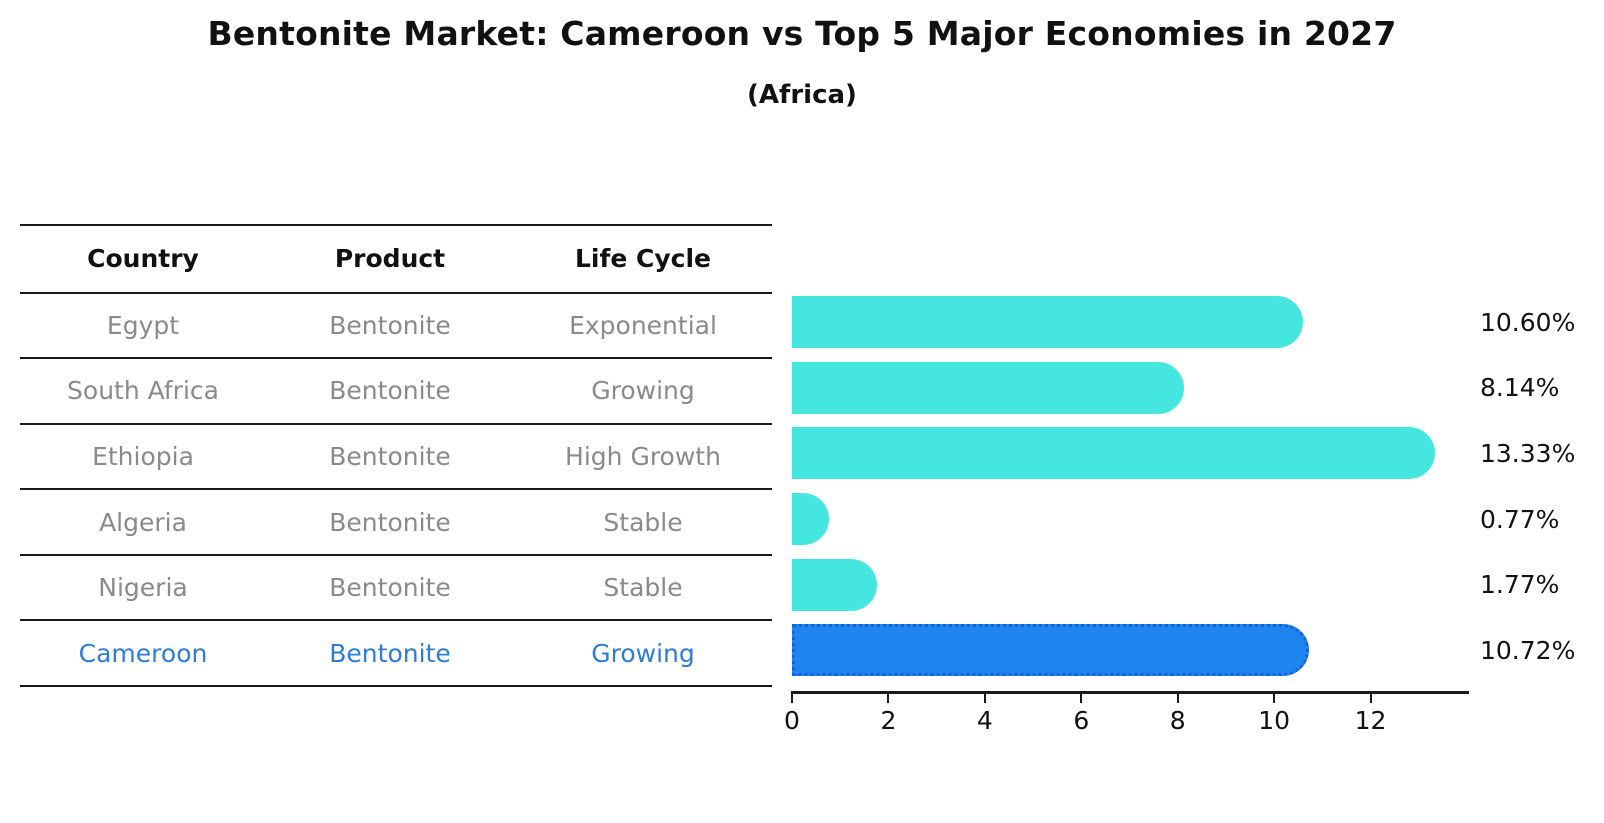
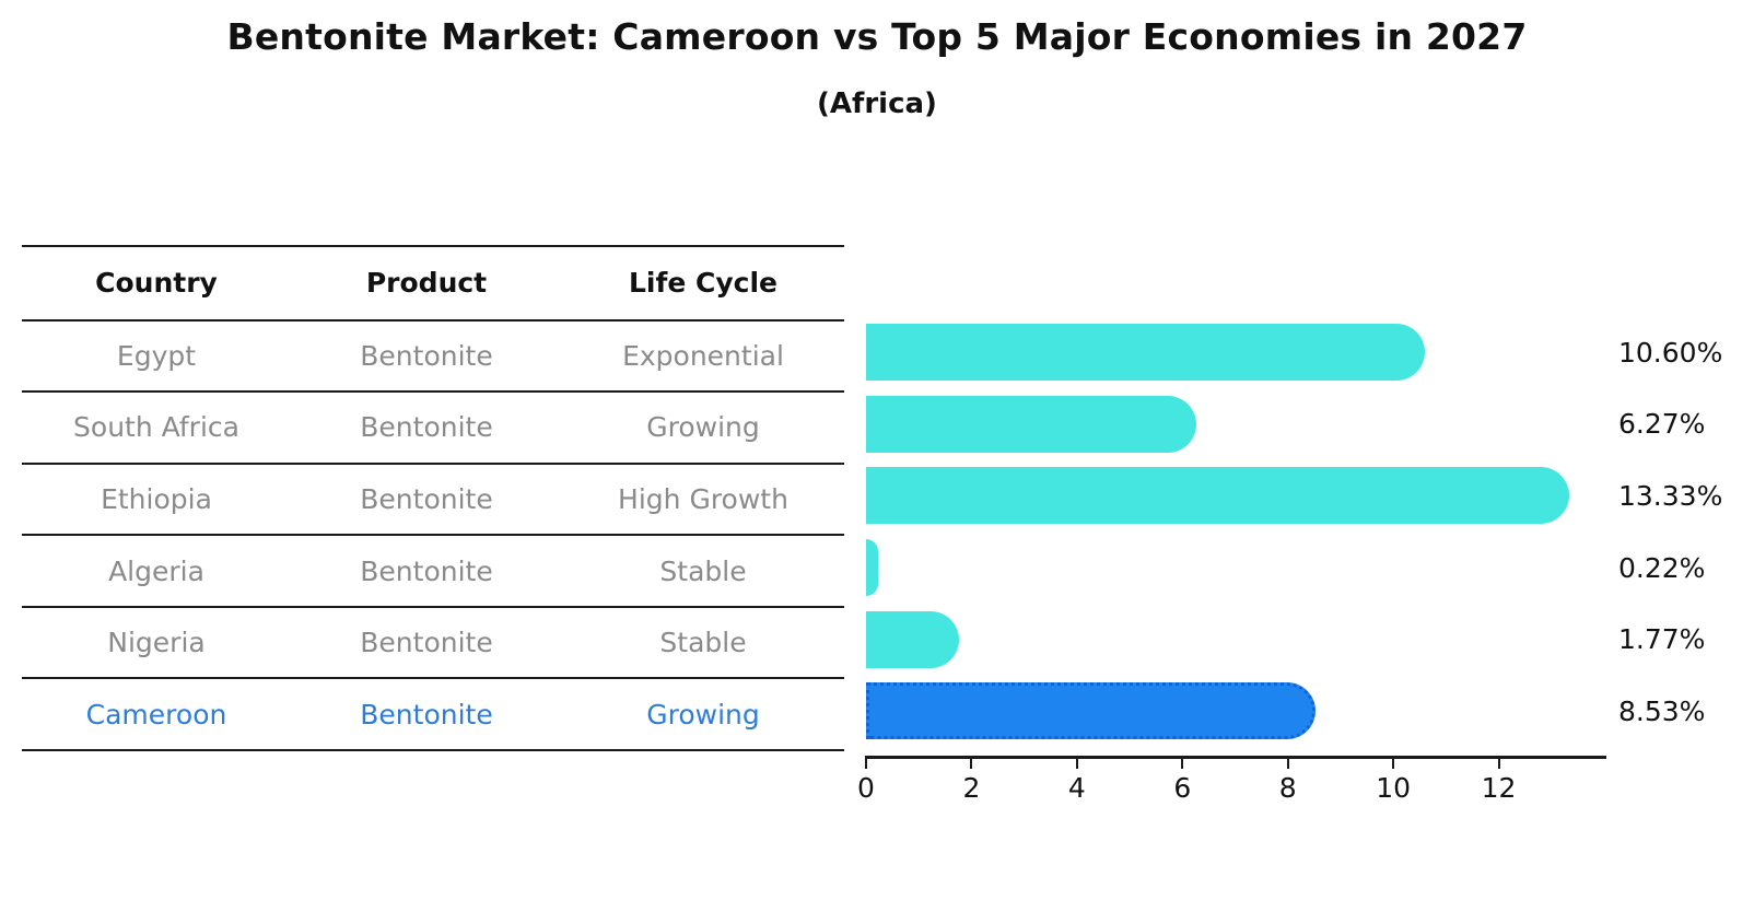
South Africa: 8.14% -> 6.27%
Algeria: 0.77% -> 0.22%
Cameroon: 10.72% -> 8.53%
